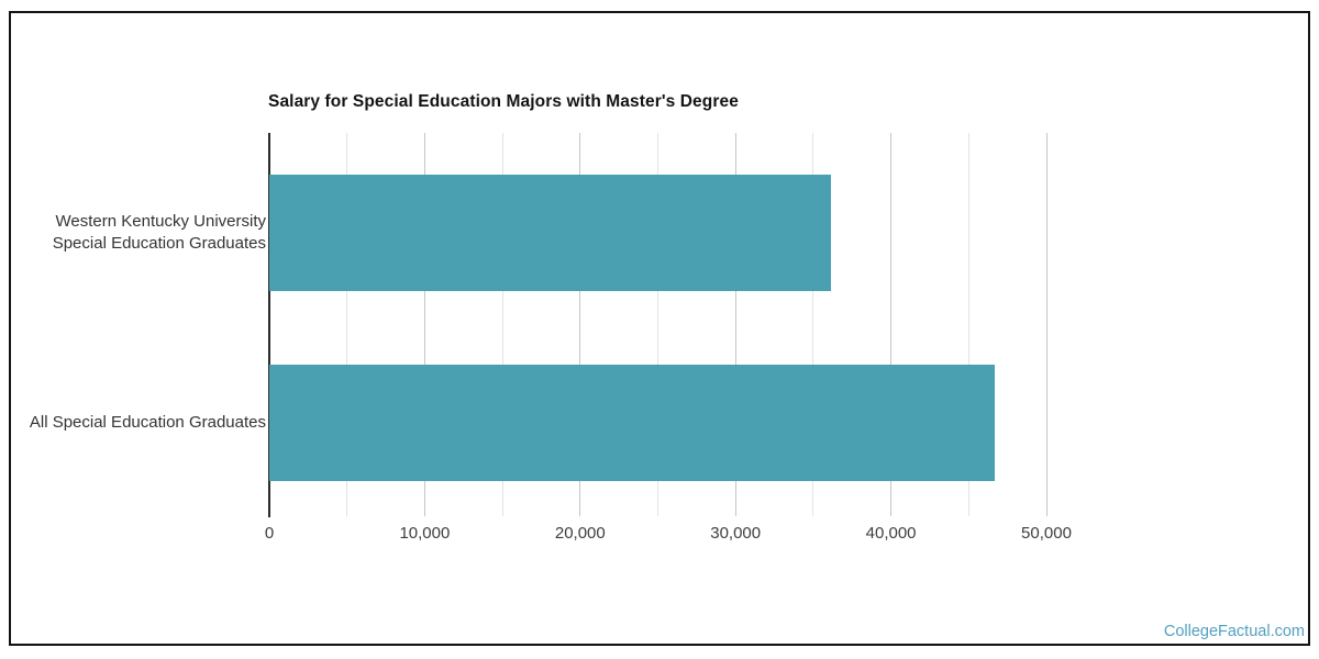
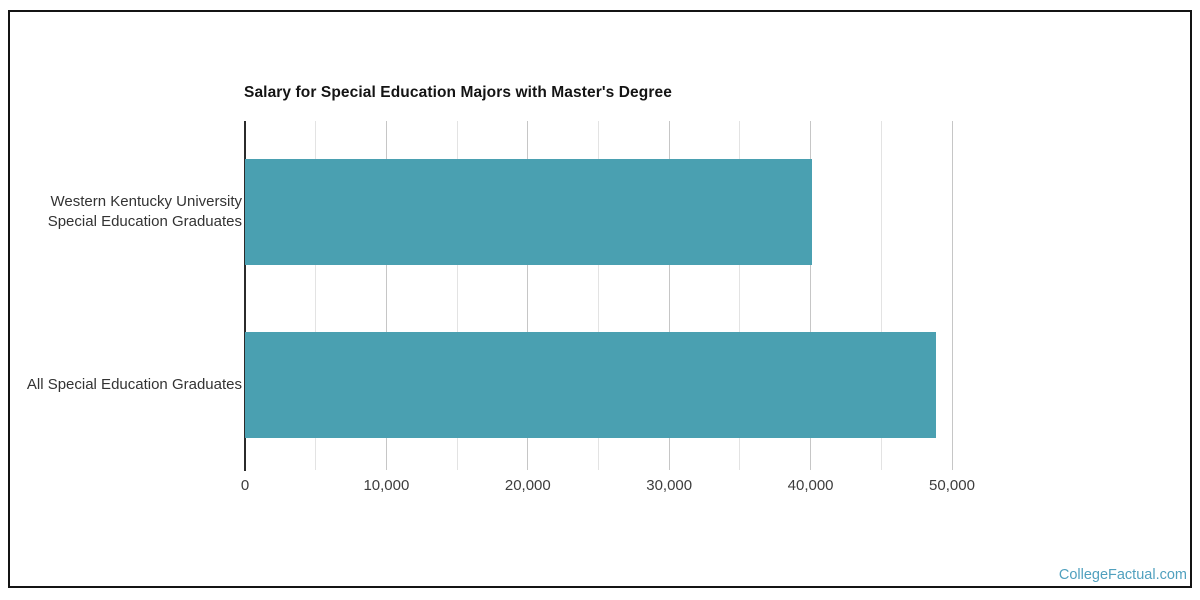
Western Kentucky University Special Education Graduates: 36100 -> 40100
All Special Education Graduates: 46700 -> 48900
